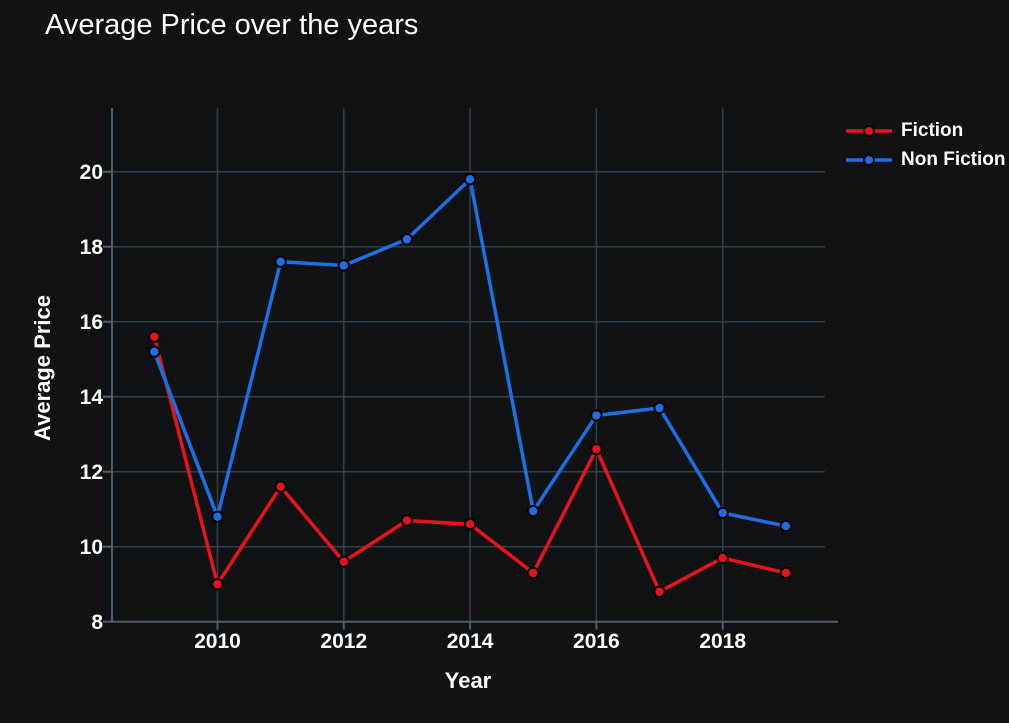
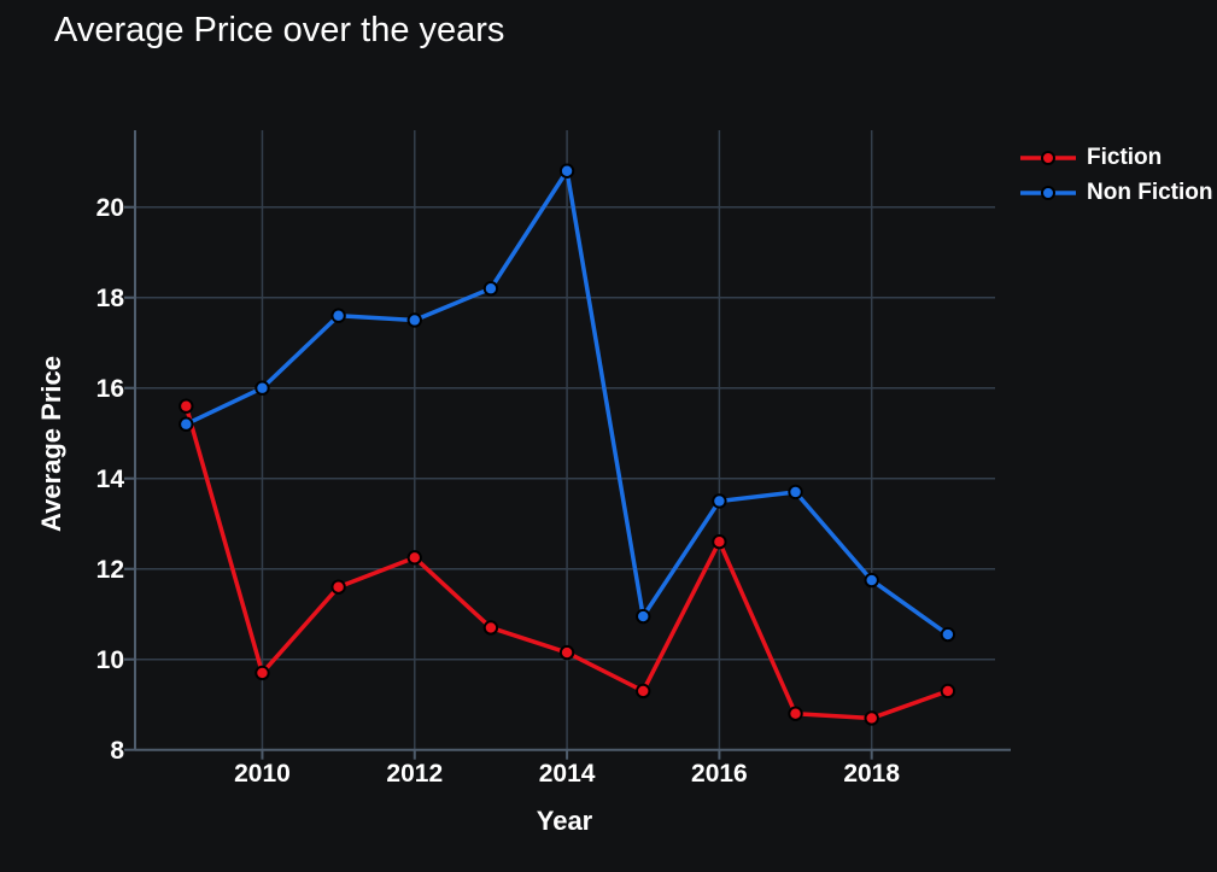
Fiction/2010: 9.0 -> 9.7
Non Fiction/2010: 10.8 -> 16.0
Fiction/2012: 9.6 -> 12.2
Fiction/2014: 10.6 -> 10.2
Non Fiction/2014: 19.8 -> 20.8
Fiction/2018: 9.7 -> 8.7
Non Fiction/2018: 10.9 -> 11.8
